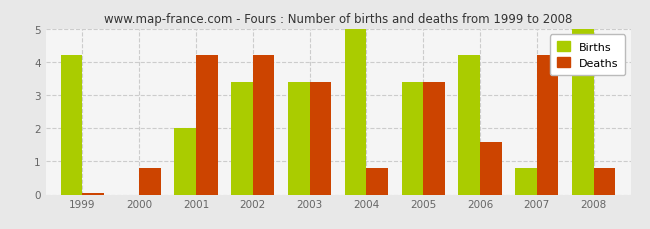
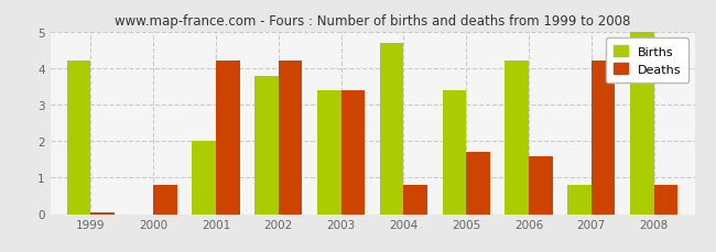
Births/2002: 3.4 -> 3.8
Births/2004: 5.0 -> 4.7
Deaths/2005: 3.40 -> 1.70
